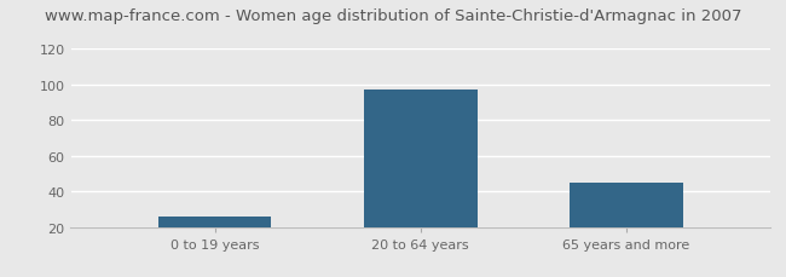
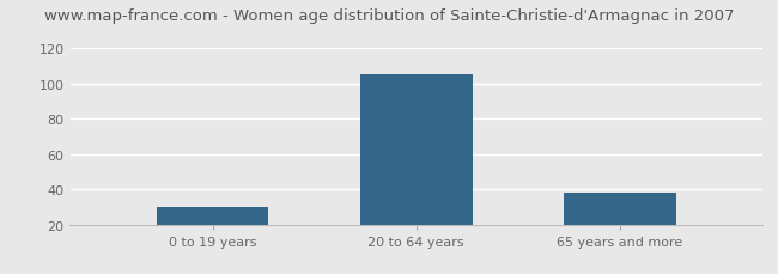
0 to 19 years: 26 -> 30
20 to 64 years: 97 -> 105
65 years and more: 45 -> 38
